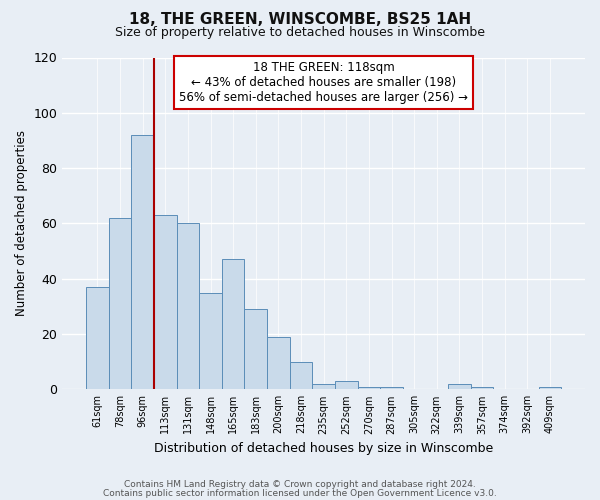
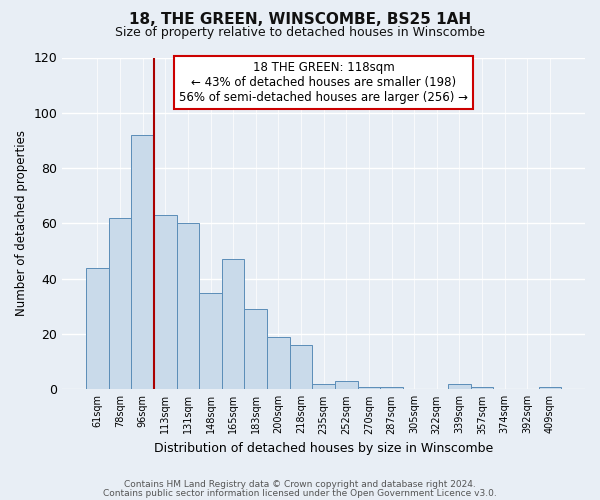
61sqm: 37 -> 44
218sqm: 10 -> 16
